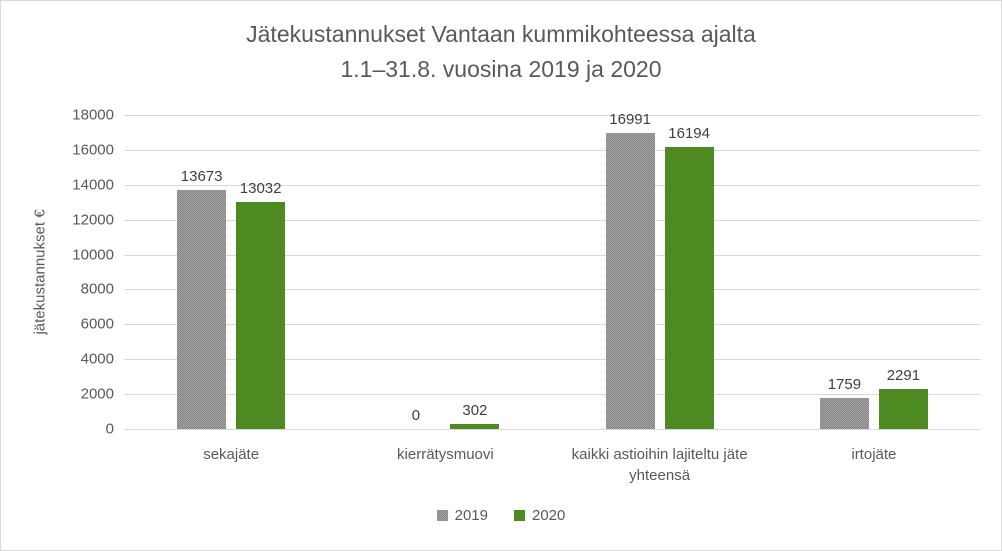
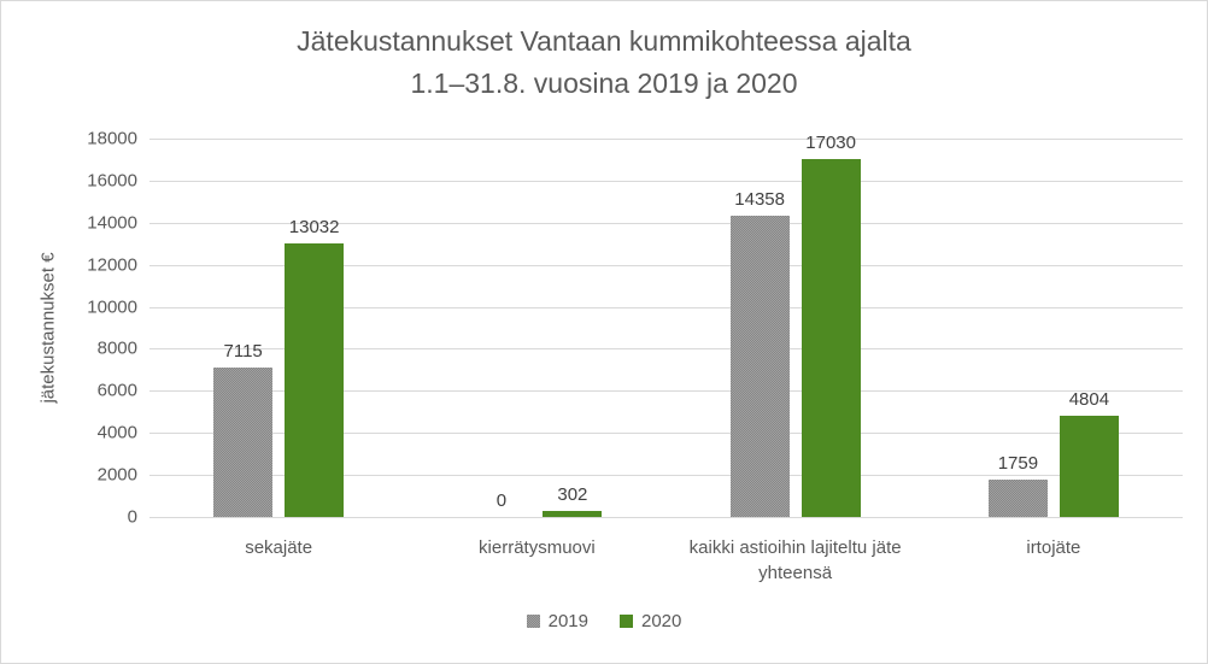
2019/sekajäte: 13673 -> 7115
2019/kaikki astioihin lajiteltu jäte yhteensä: 16991 -> 14358
2020/kaikki astioihin lajiteltu jäte yhteensä: 16194 -> 17030
2020/irtojäte: 2291 -> 4804
